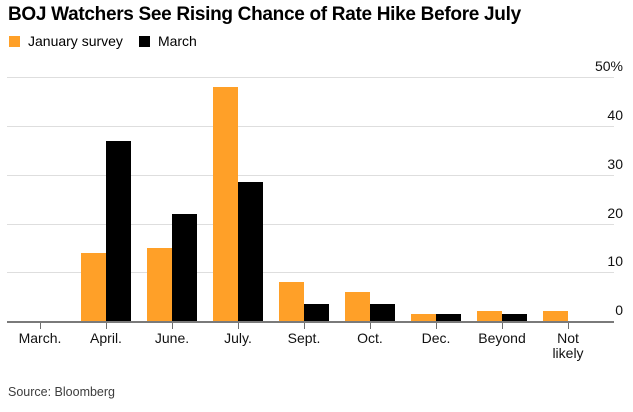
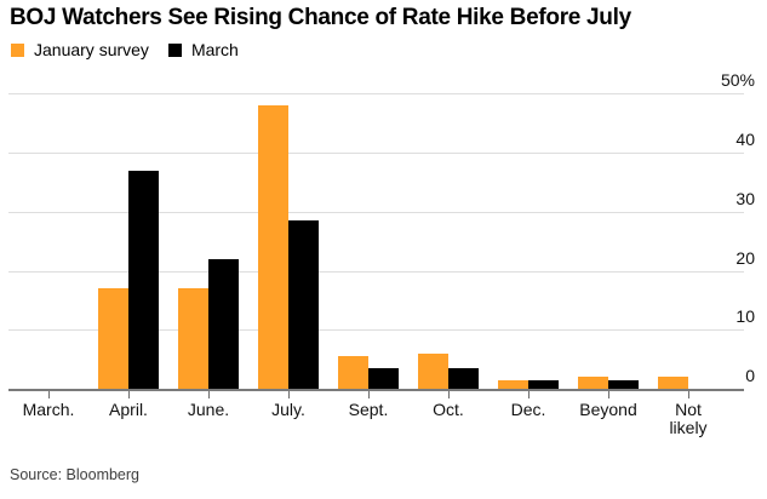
January survey/April.: 14% -> 17%
January survey/June.: 15% -> 17%
January survey/Sept.: 8% -> 6%
